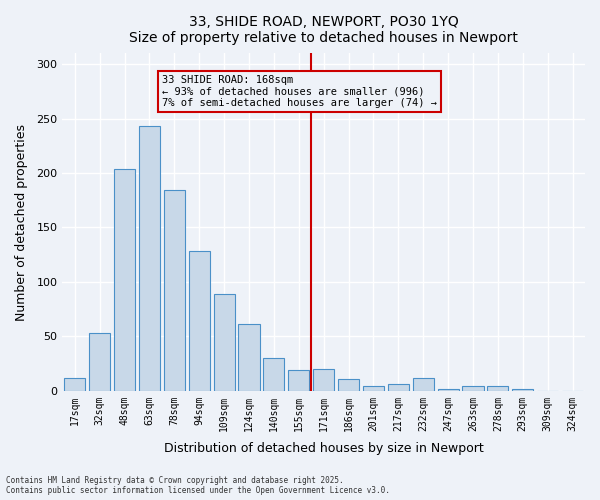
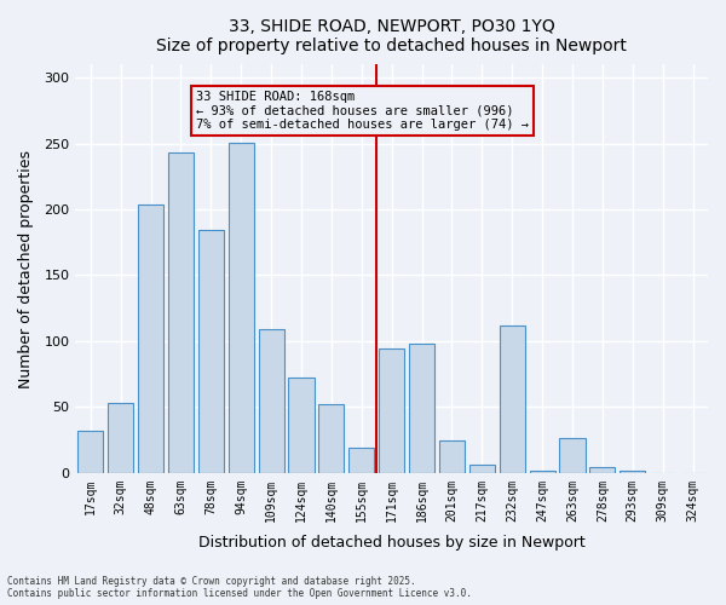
17sqm: 12 -> 32
94sqm: 128 -> 251
109sqm: 89 -> 109
124sqm: 61 -> 72
140sqm: 30 -> 52
171sqm: 20 -> 94
186sqm: 11 -> 98
201sqm: 4 -> 25
232sqm: 12 -> 112
263sqm: 4 -> 26
